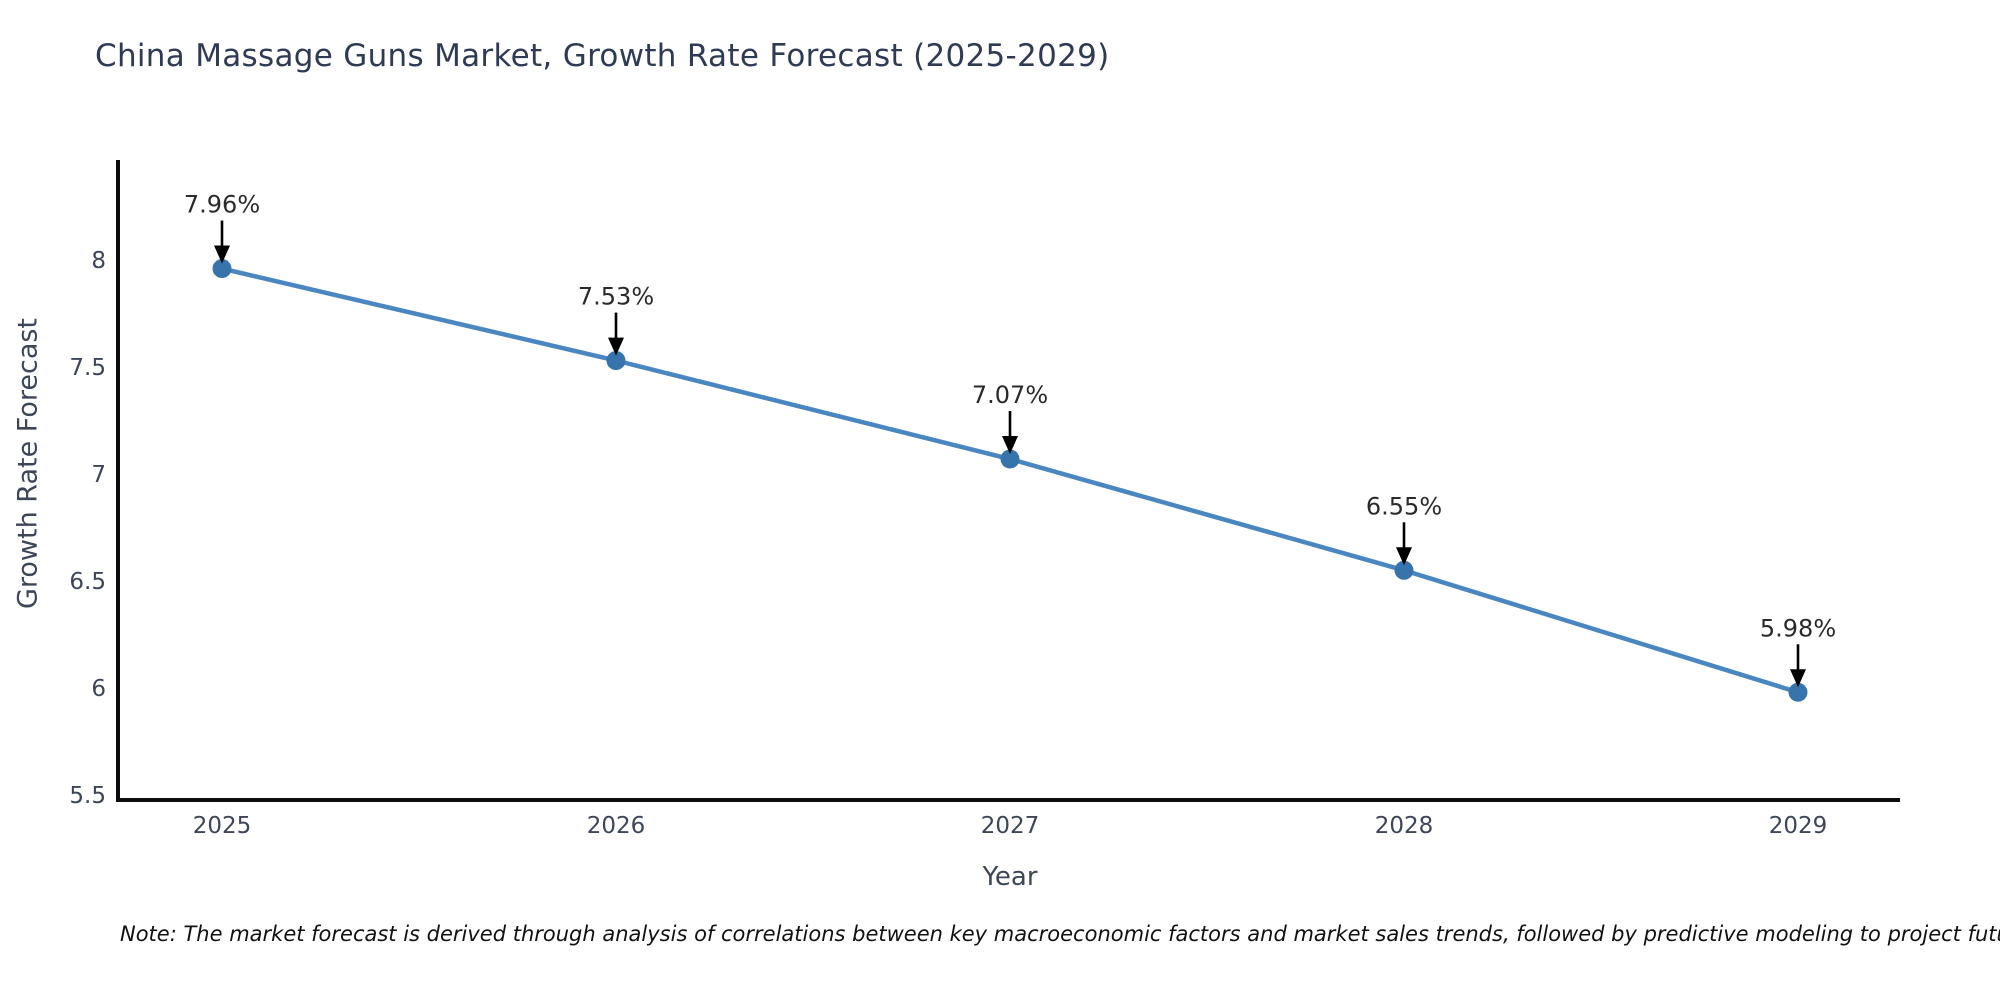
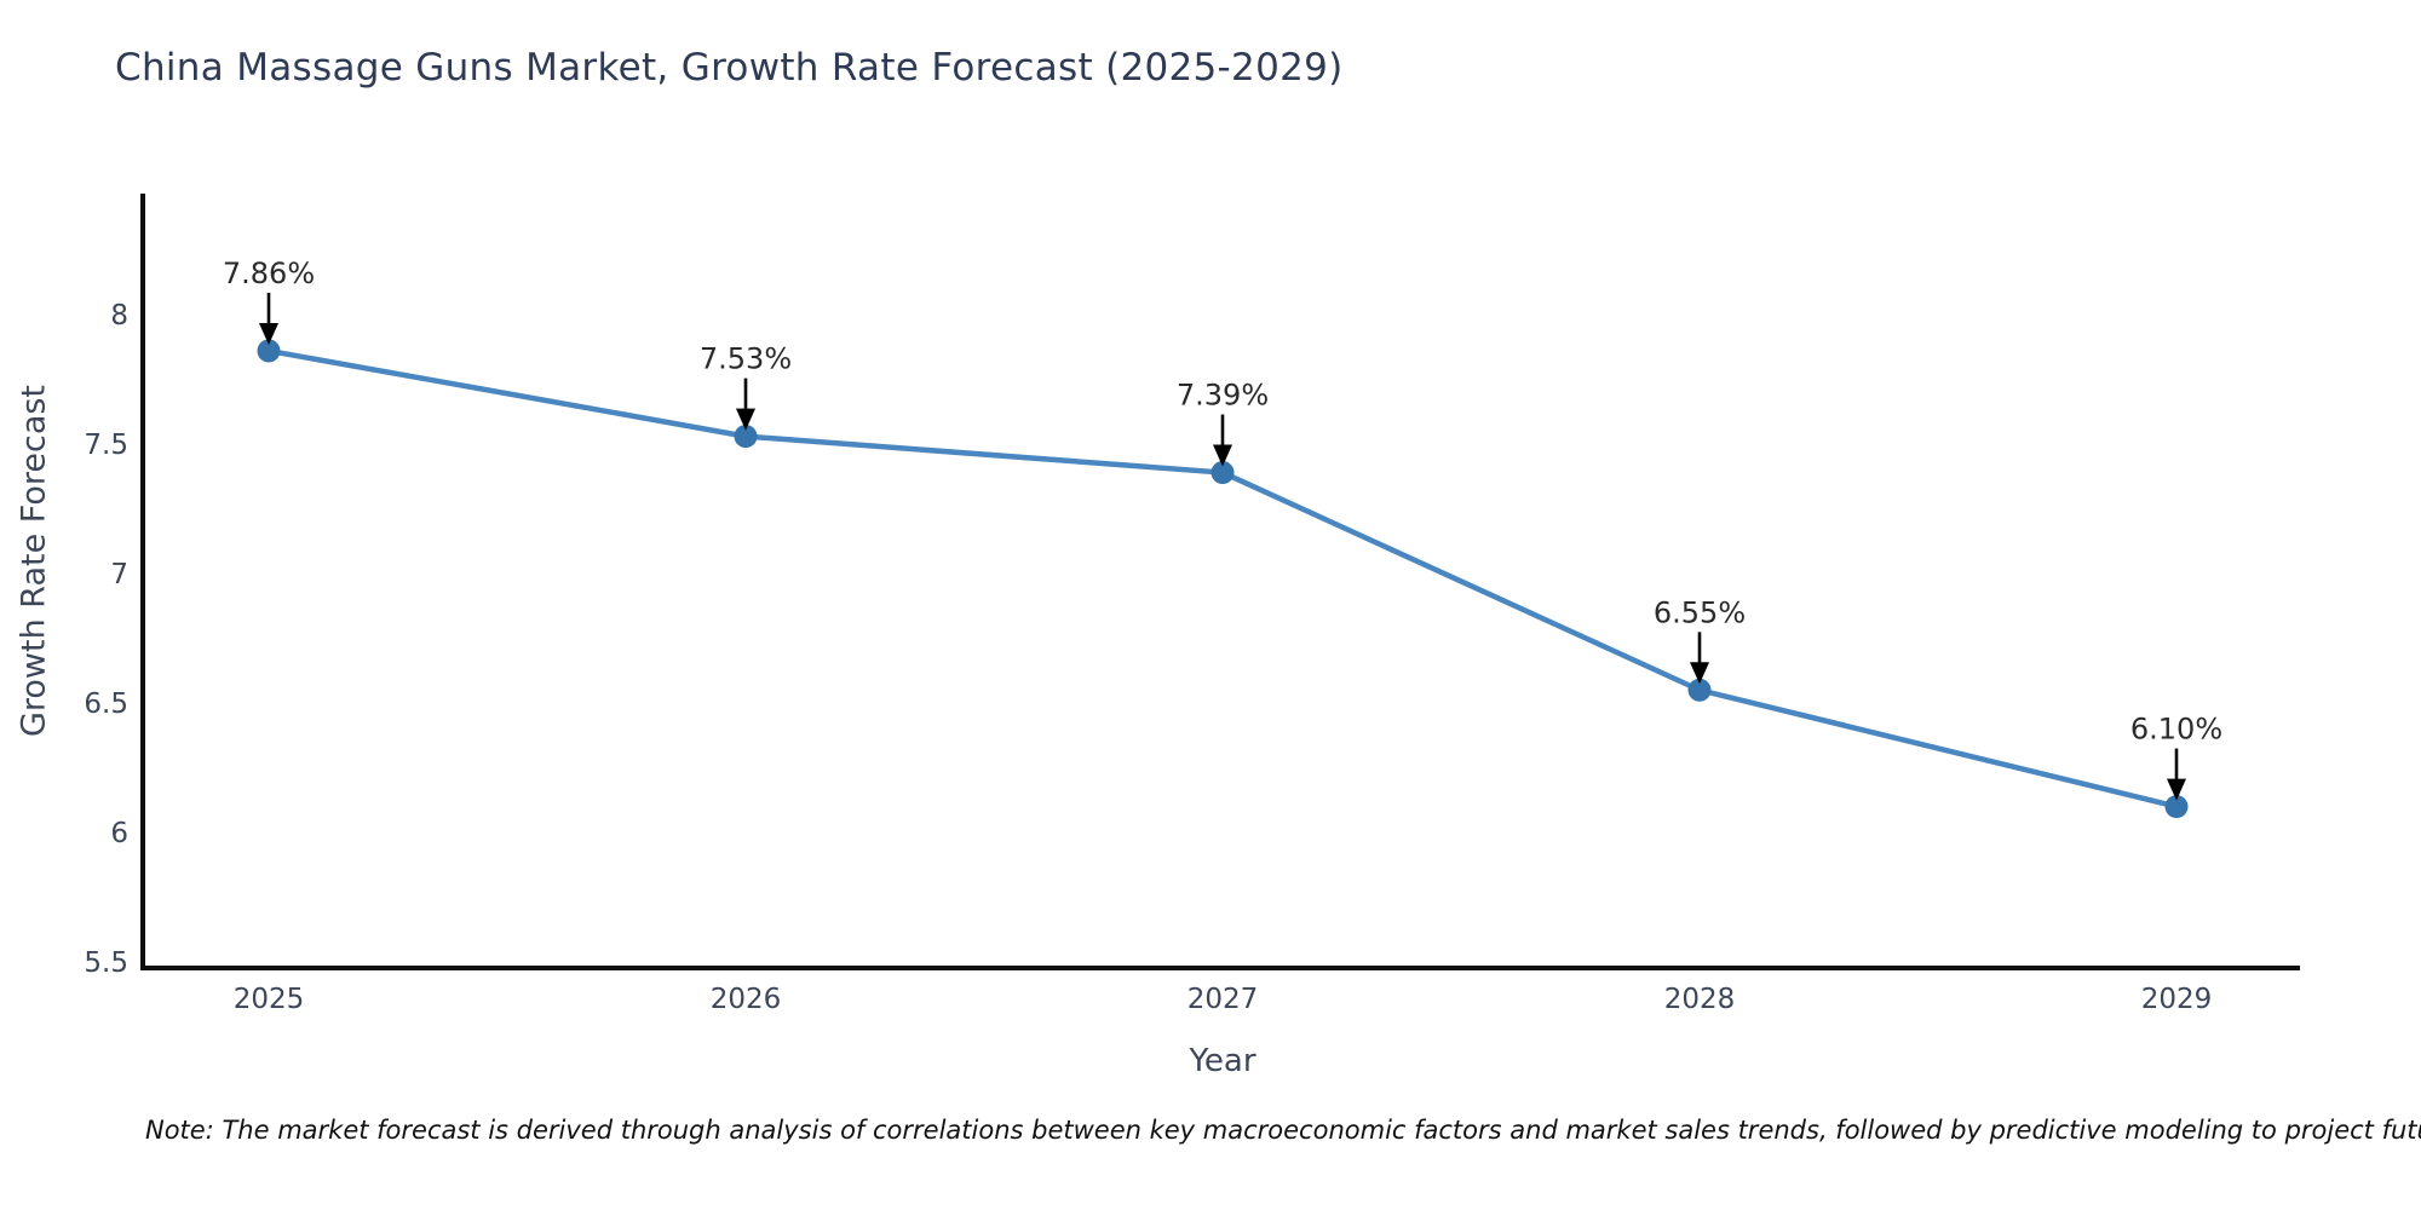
2025: 7.96% -> 7.86%
2027: 7.07% -> 7.39%
2029: 5.98% -> 6.10%
